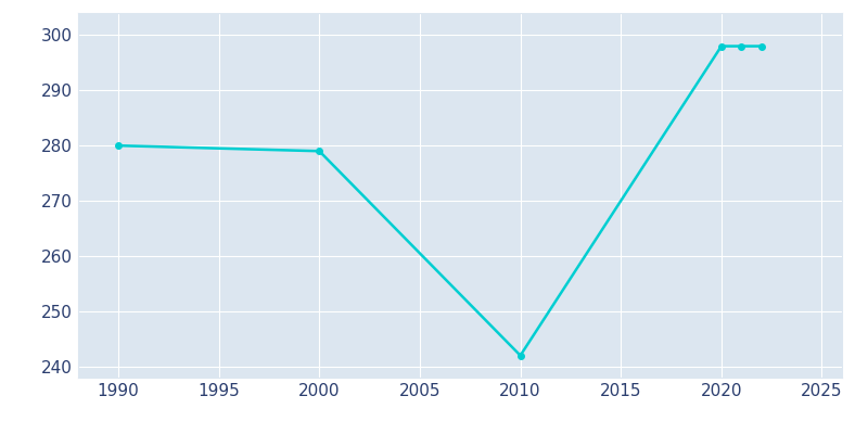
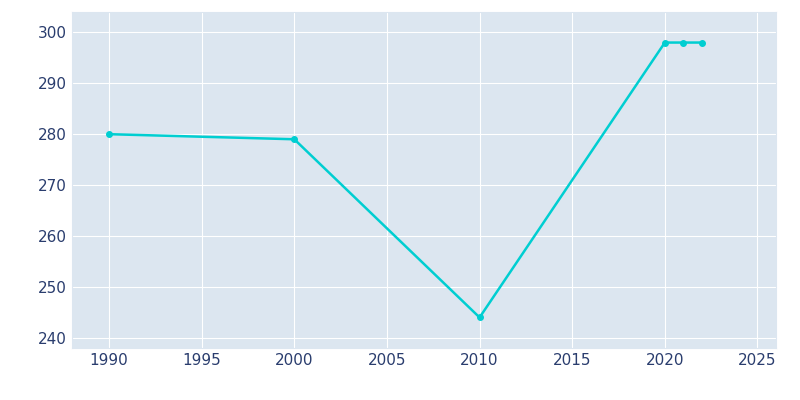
2010: 242 -> 244
